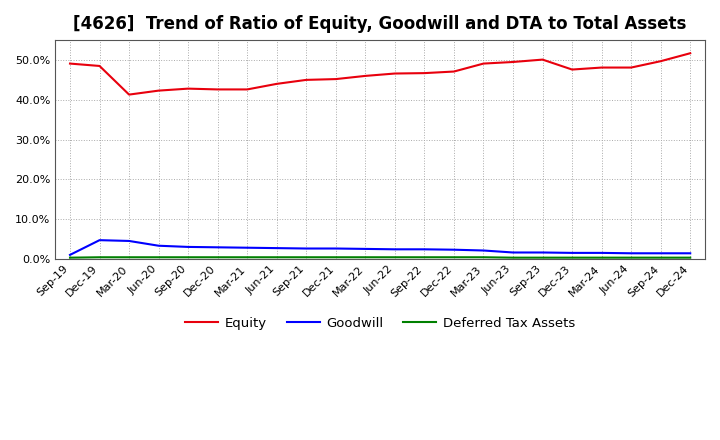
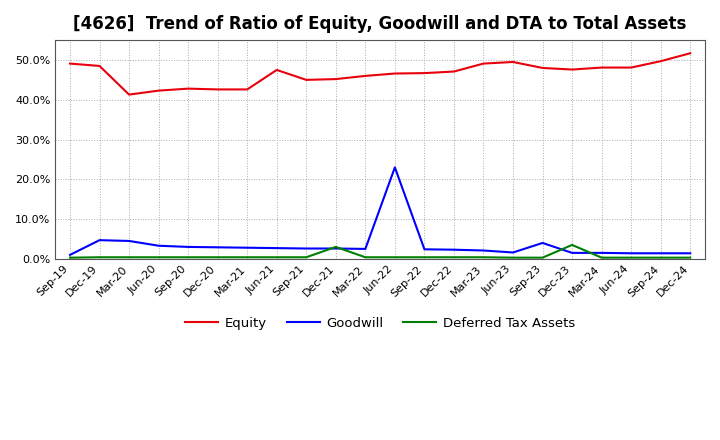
Equity/Jun-21: 44.0% -> 47.5%
Deferred Tax Assets/Dec-21: 0.4% -> 3.0%
Goodwill/Jun-22: 2.4% -> 23.0%
Equity/Sep-23: 50.1% -> 48.0%
Goodwill/Sep-23: 1.6% -> 4.0%
Deferred Tax Assets/Dec-23: 0.3% -> 3.5%
